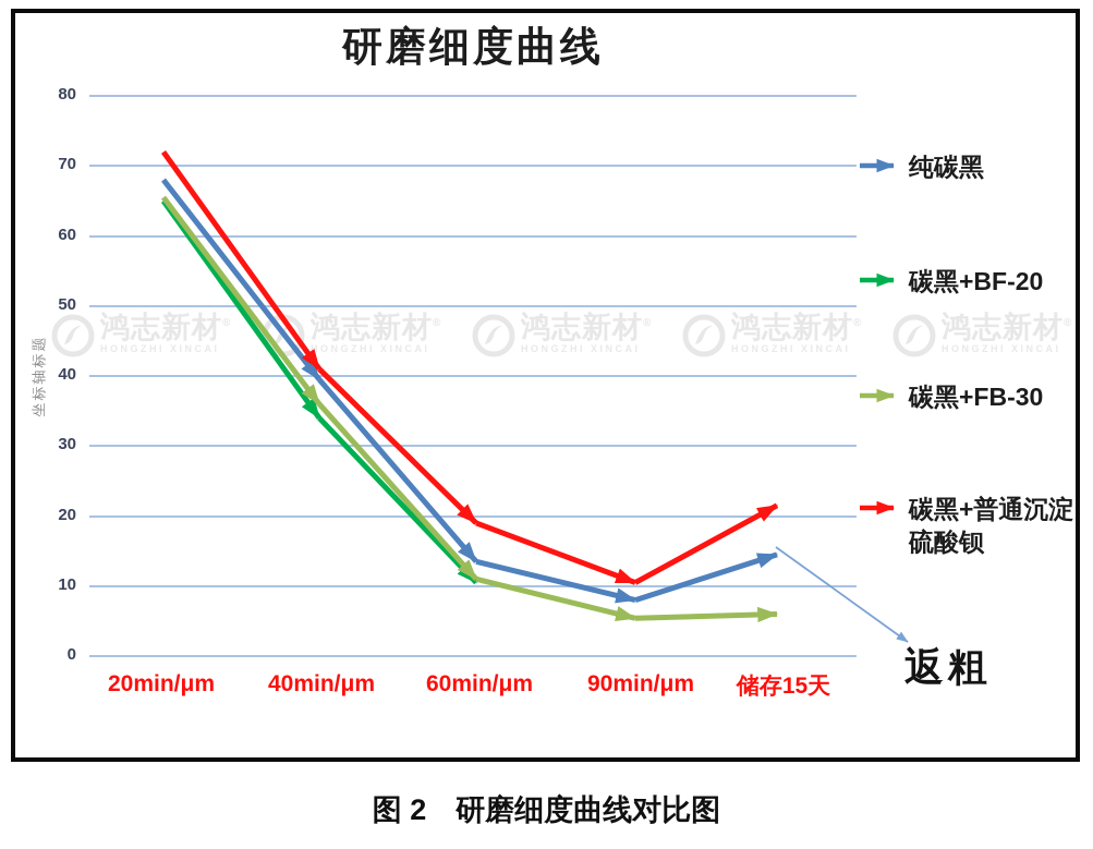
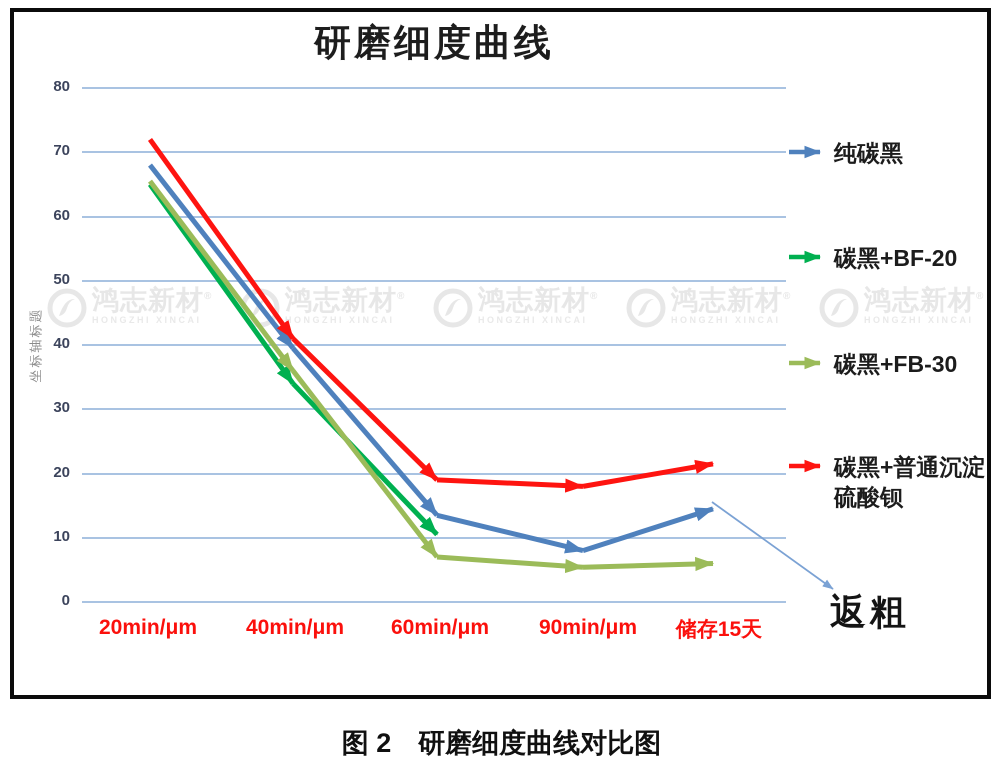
碳黑+FB-30/60min/μm: 11 -> 7
碳黑+普通沉淀硫酸钡/90min/μm: 10 -> 18
